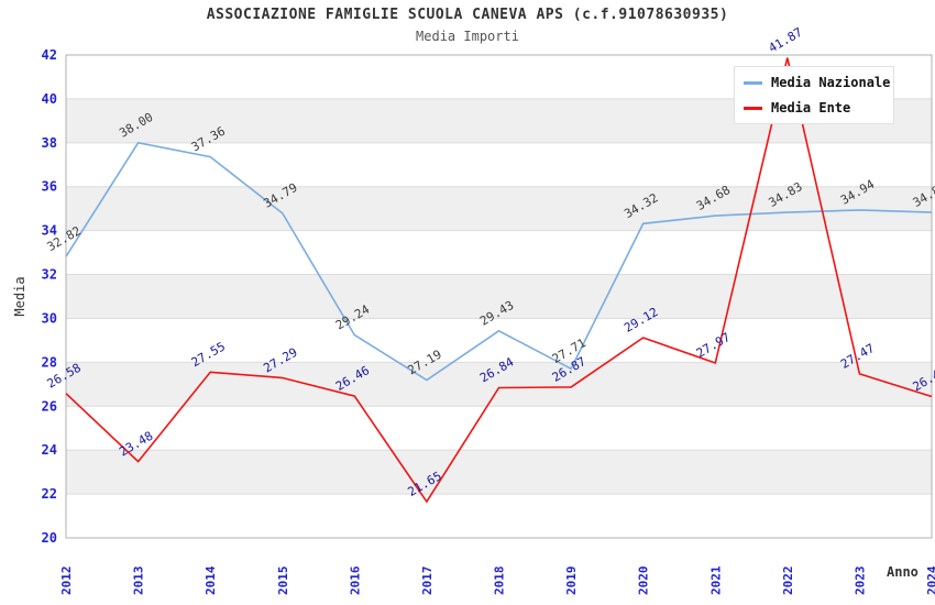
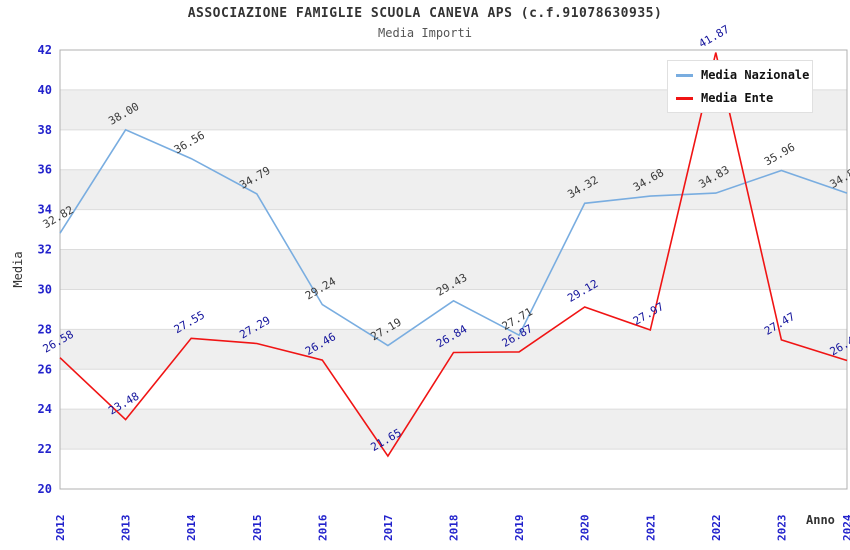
Media Nazionale/2014: 37.36 -> 36.56
Media Nazionale/2023: 34.94 -> 35.96
